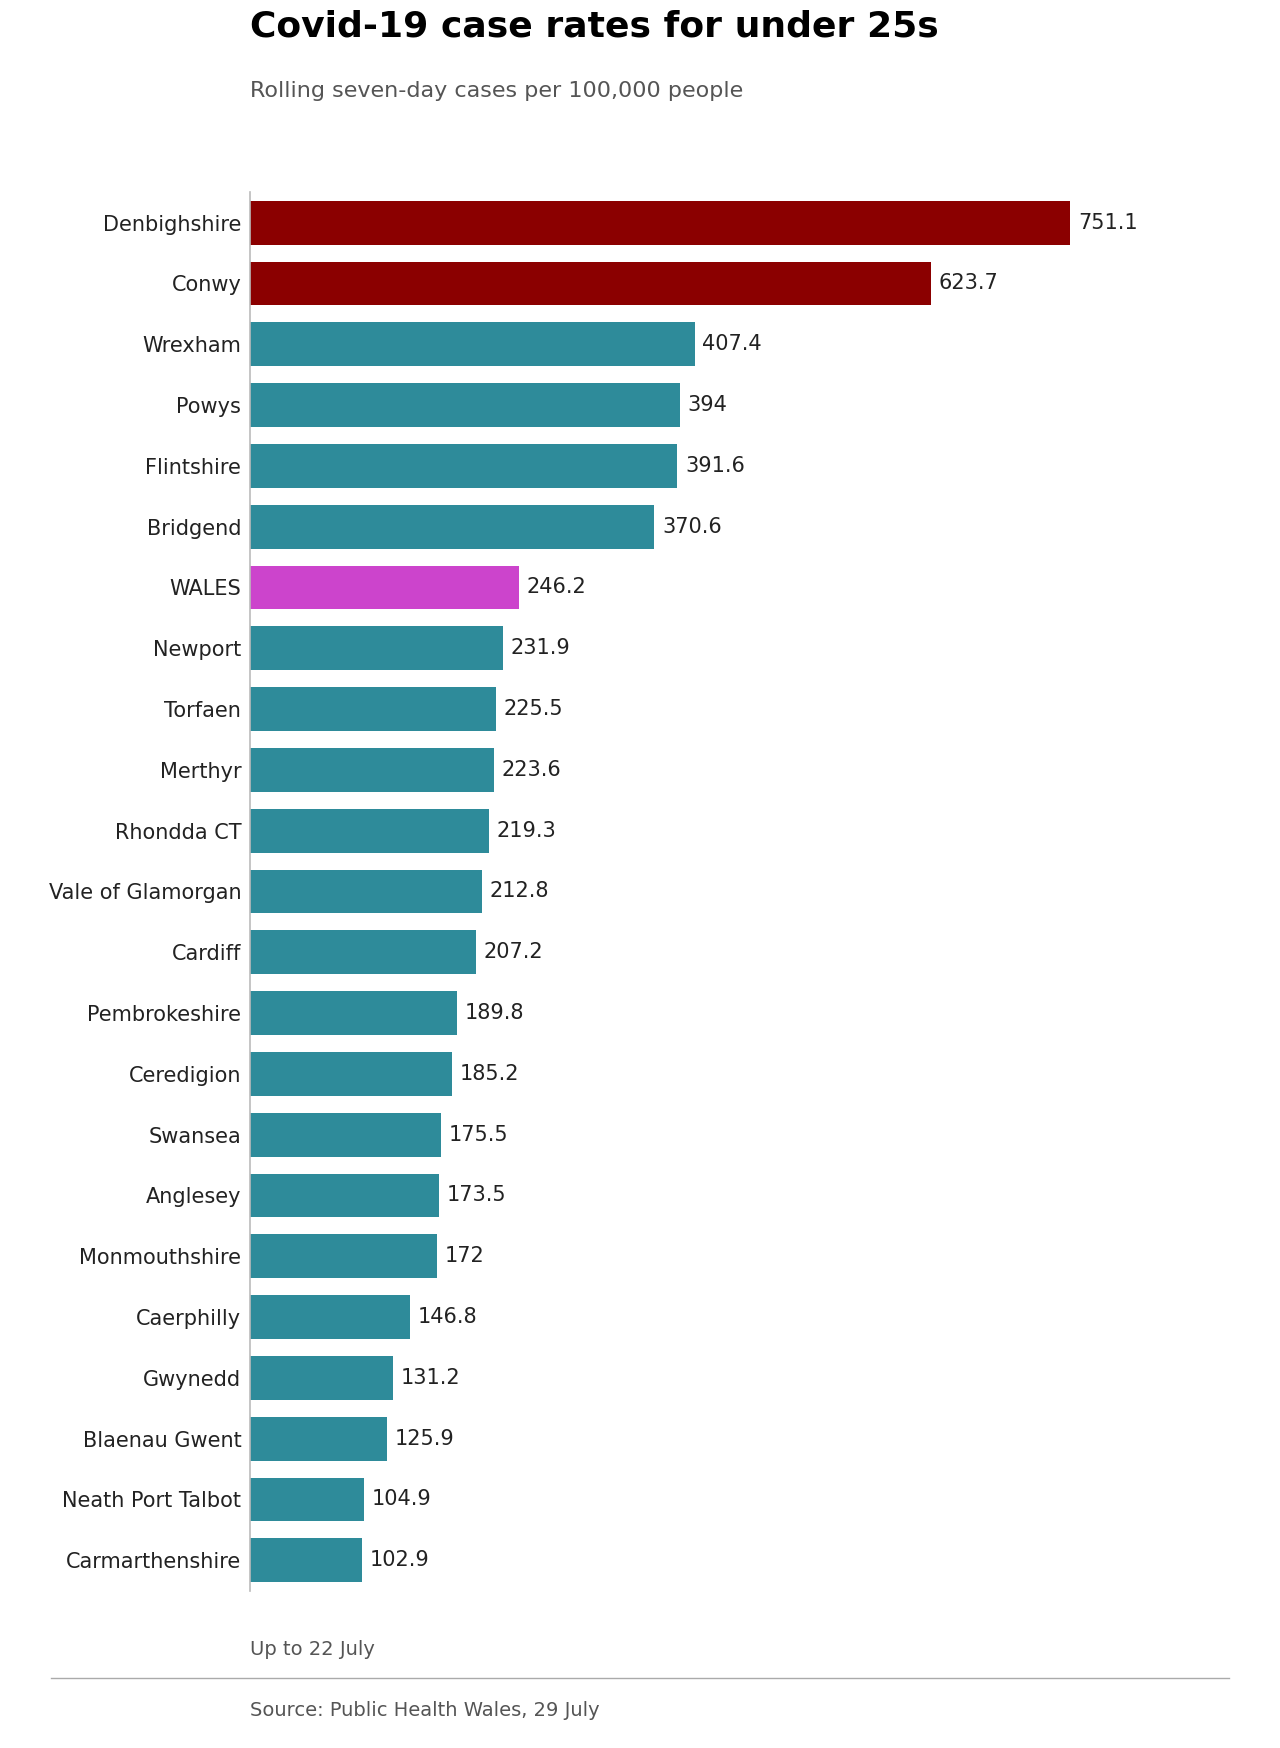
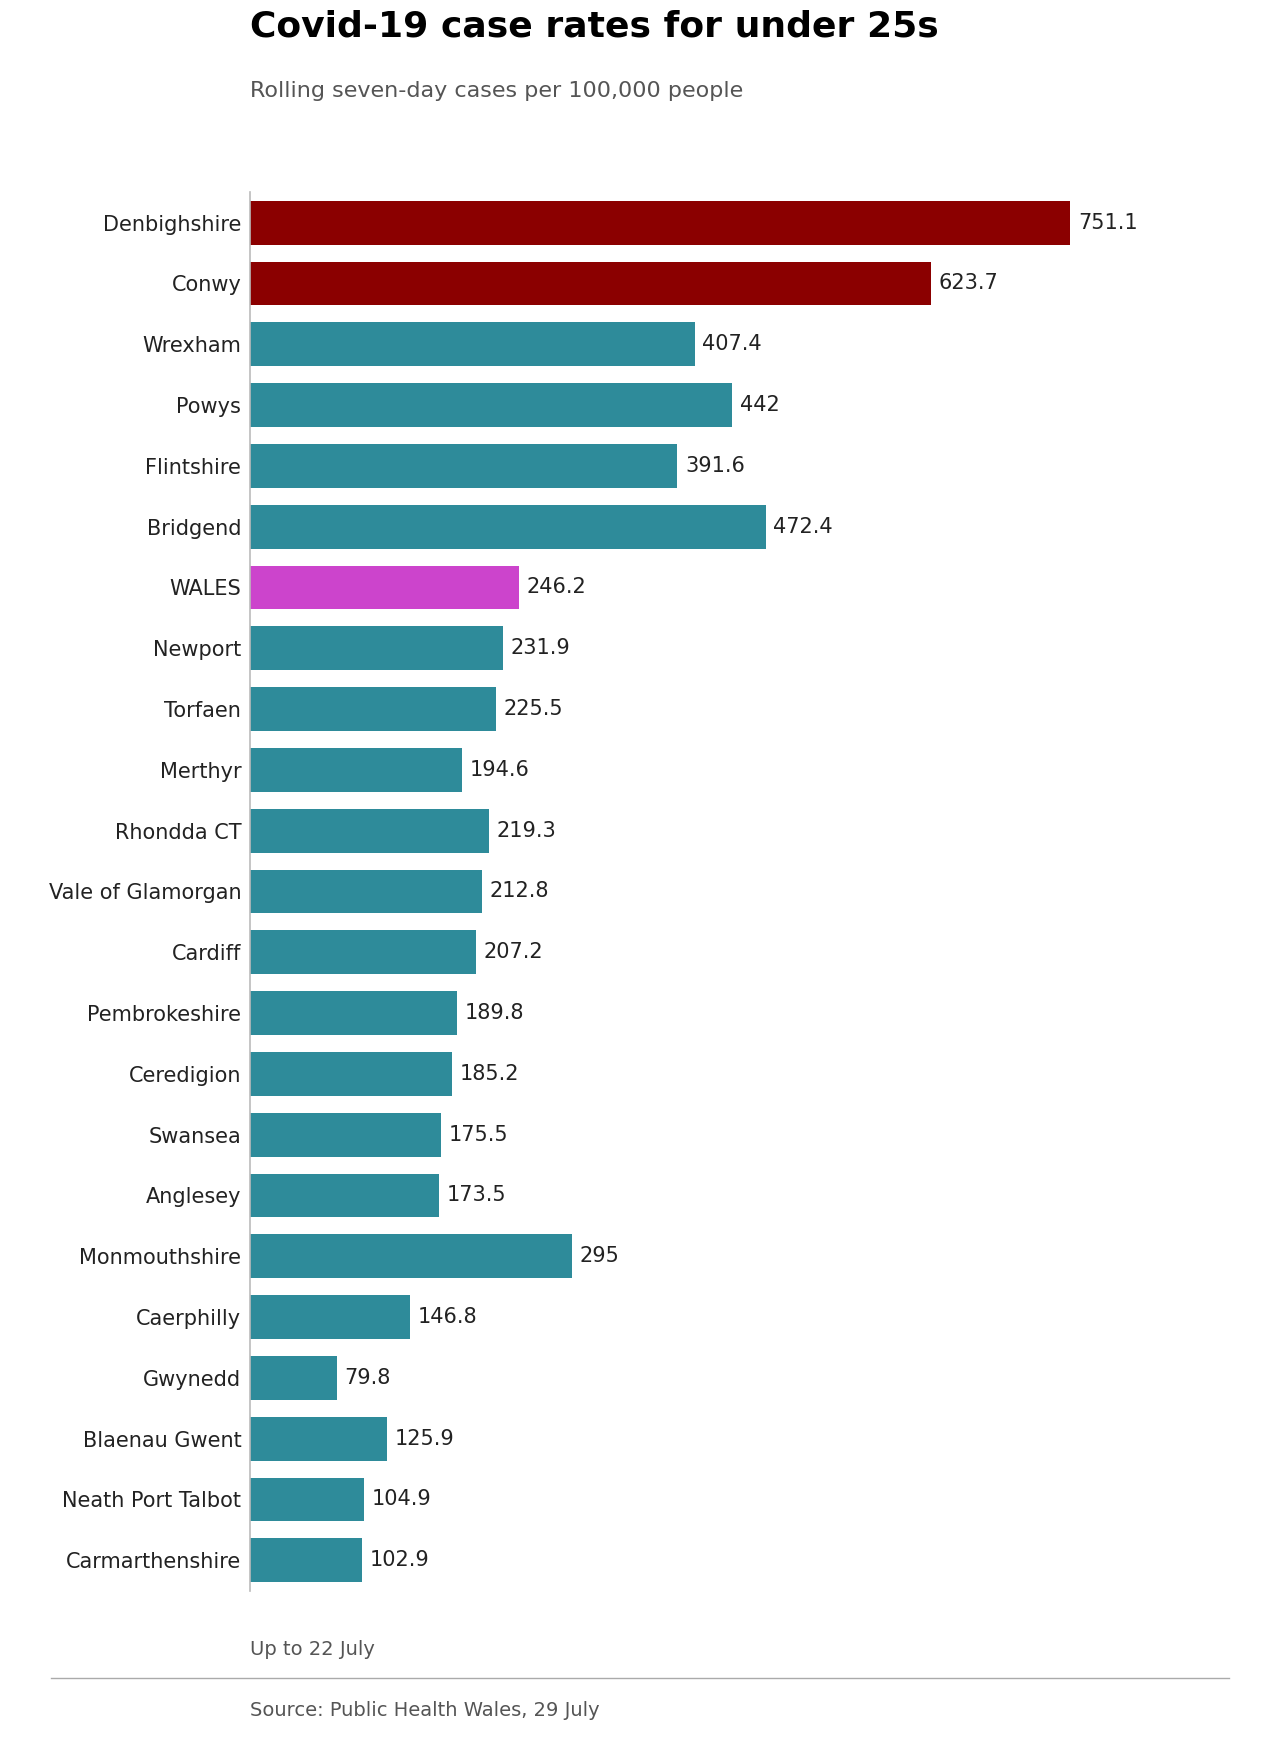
Powys: 394 -> 442
Bridgend: 370.6 -> 472.4
Merthyr: 223.6 -> 194.6
Monmouthshire: 172 -> 295
Gwynedd: 131.2 -> 79.8
